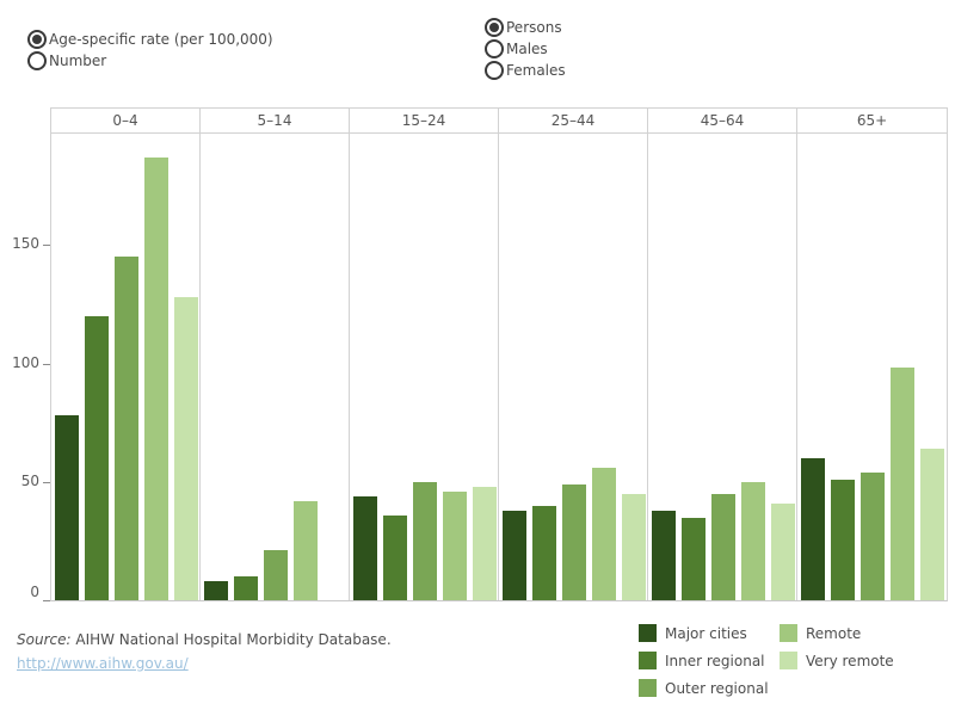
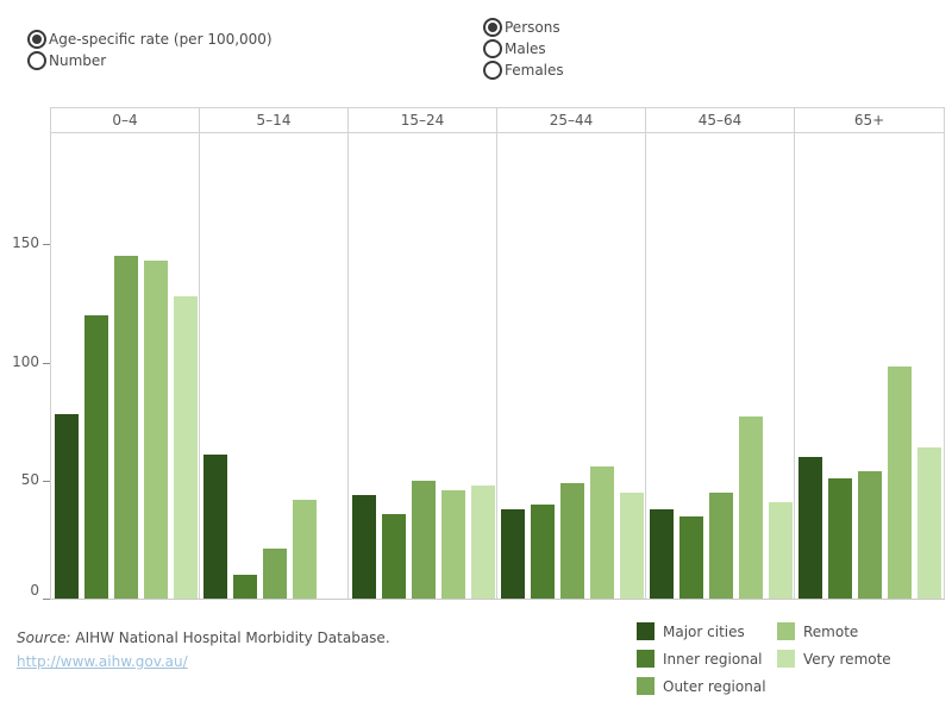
Remote/0–4: 187 -> 143
Major cities/5–14: 8 -> 61
Remote/45–64: 50 -> 77
